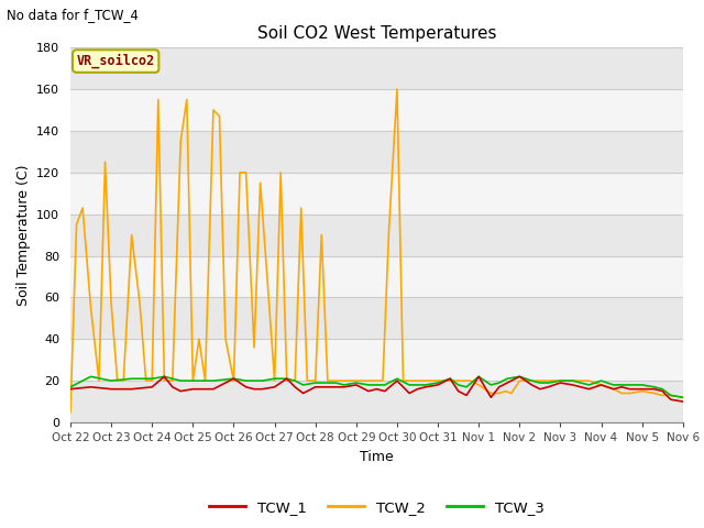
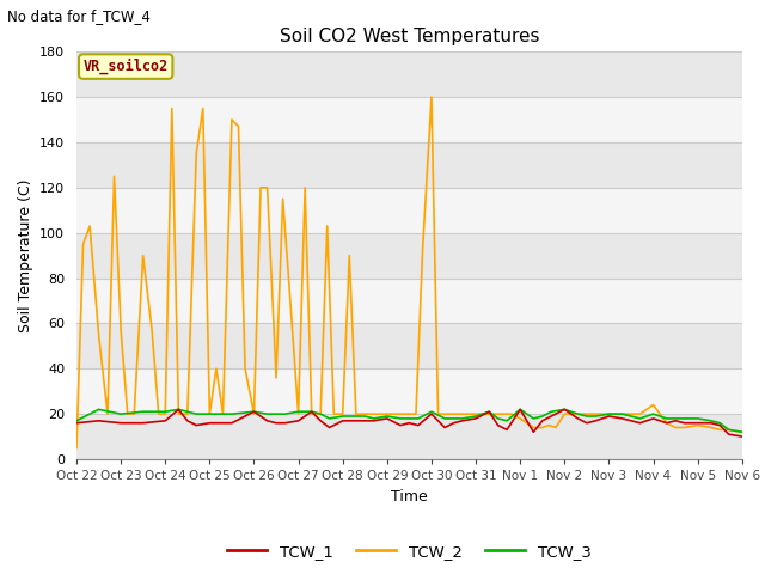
TCW_2/Nov 4: 18 -> 24
